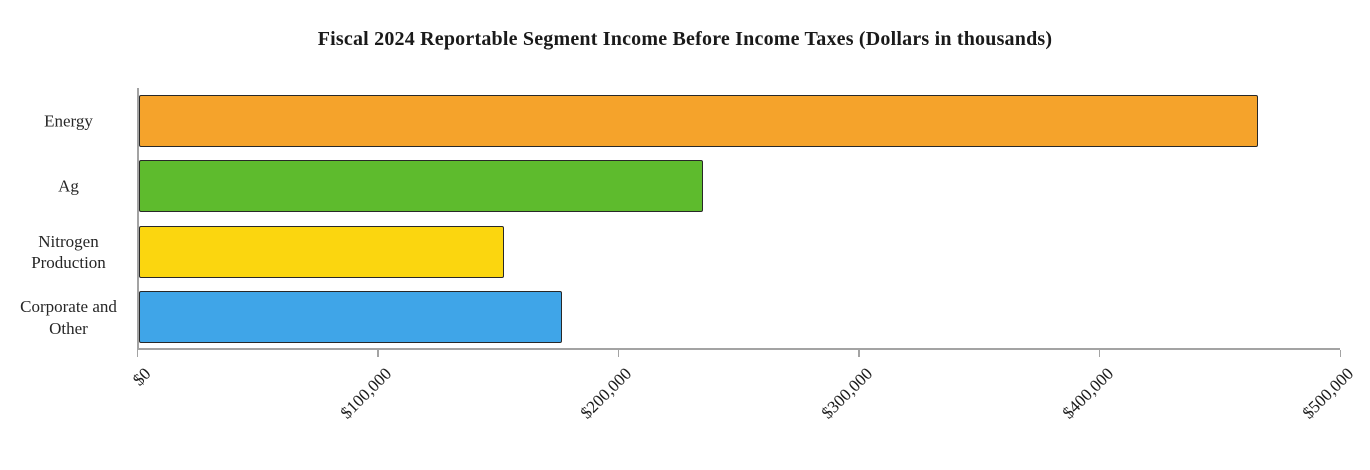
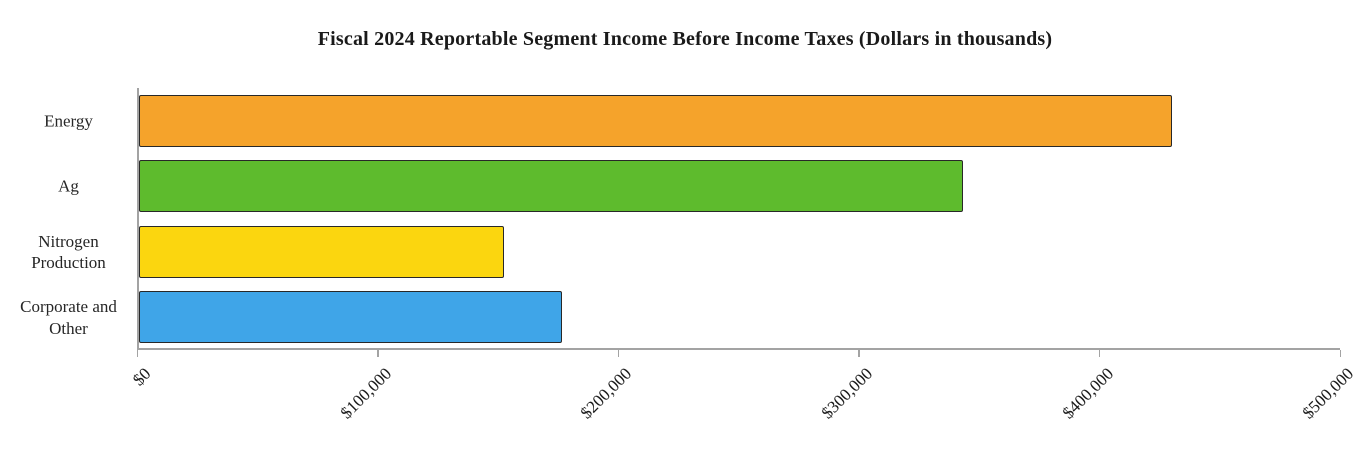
Energy: $466000 -> $430000
Ag: $235000 -> $343000
